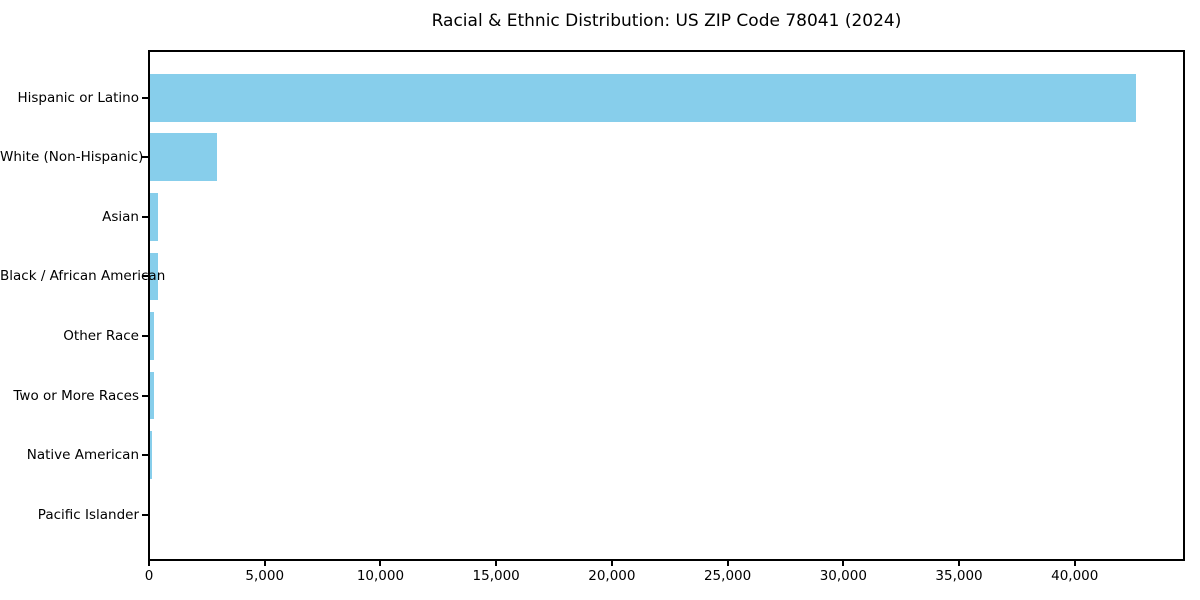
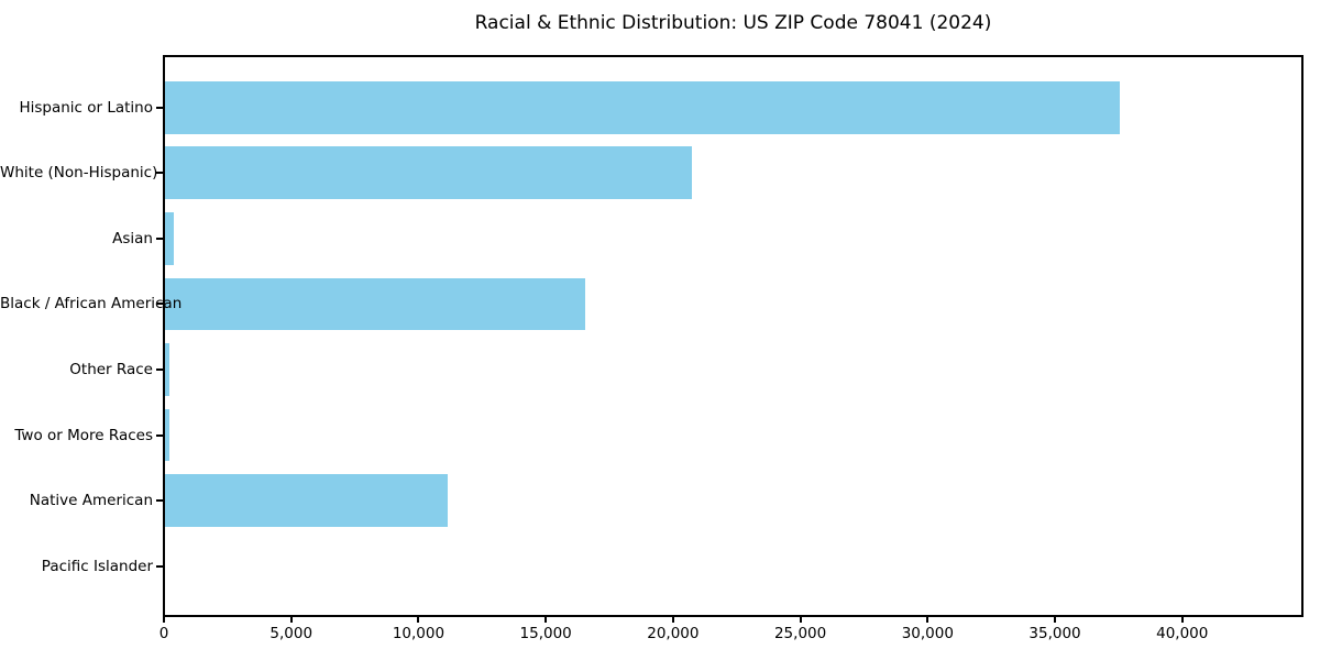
Hispanic or Latino: 42600 -> 37500
White (Non-Hispanic): 2900 -> 20700
Black / African American: 300 -> 16500
Native American: 100 -> 11100
